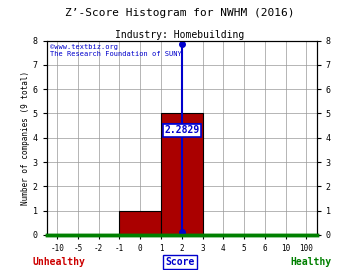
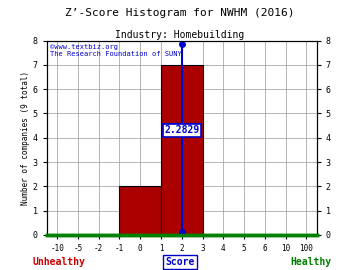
0: 1 -> 2
2: 5 -> 7
